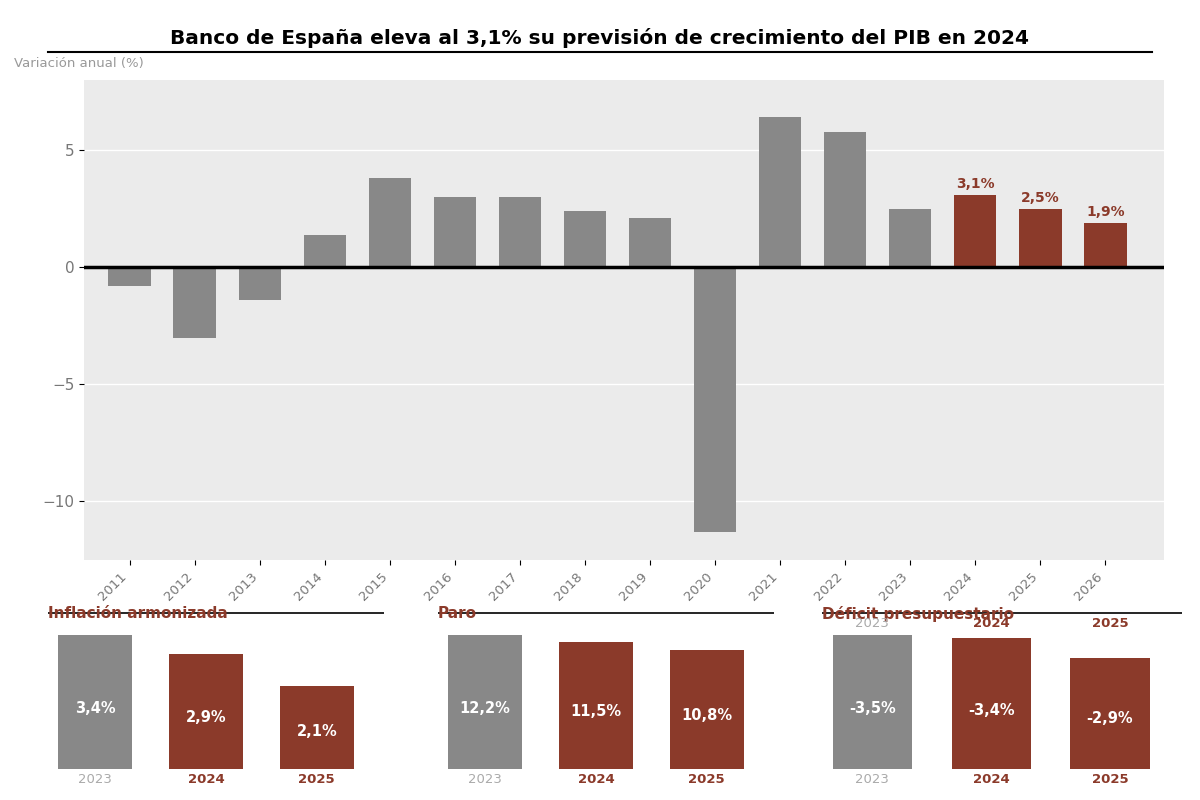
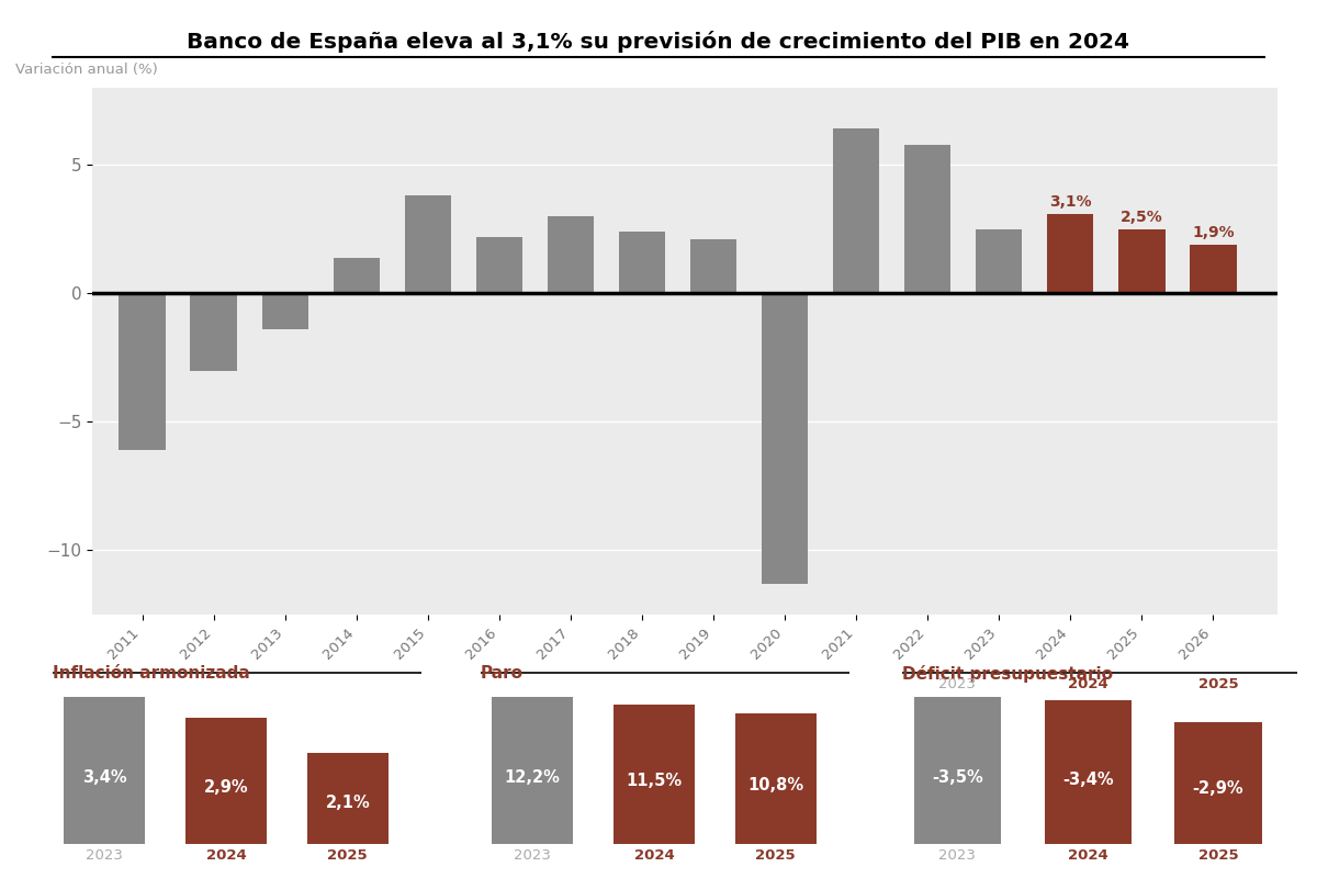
2011: -0.8 -> -6.1
2016: 3.0 -> 2.2
